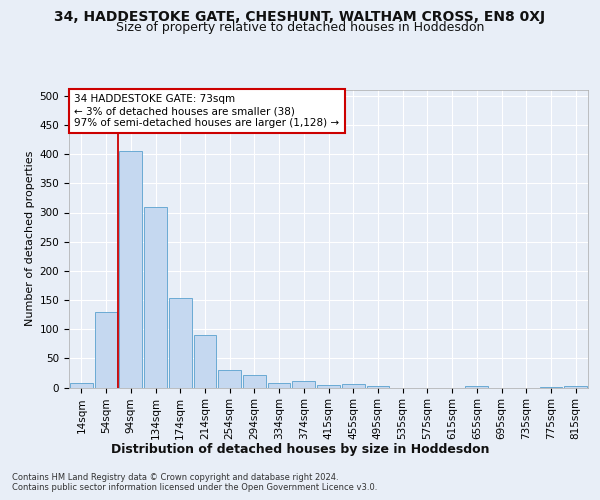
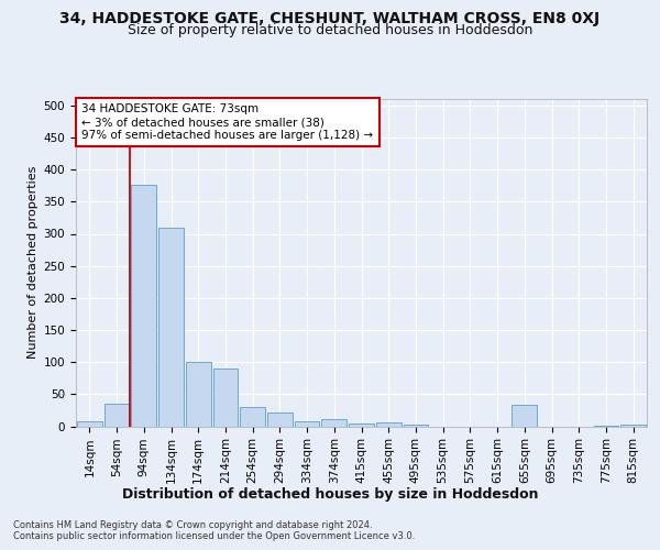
54sqm: 130 -> 36
94sqm: 405 -> 376
174sqm: 153 -> 100
655sqm: 2 -> 34
